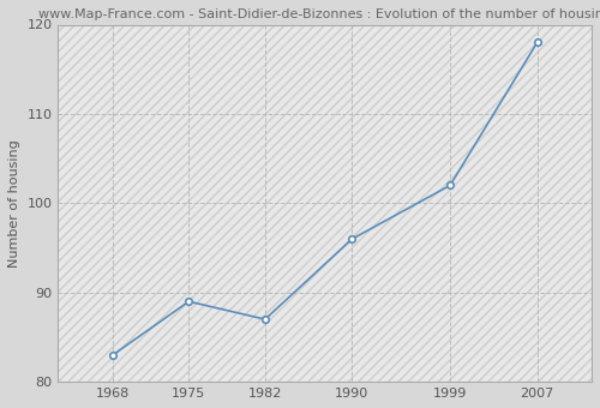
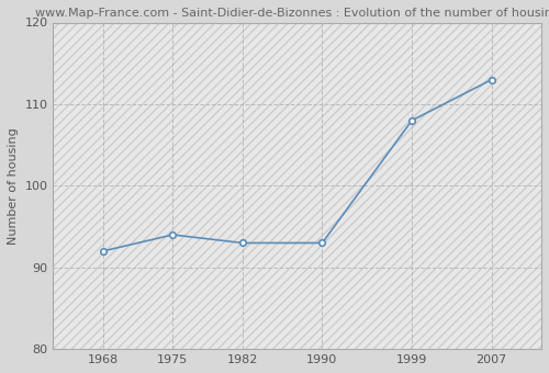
1968: 83 -> 92
1975: 89 -> 94
1982: 87 -> 93
1990: 96 -> 93
1999: 102 -> 108
2007: 118 -> 113
